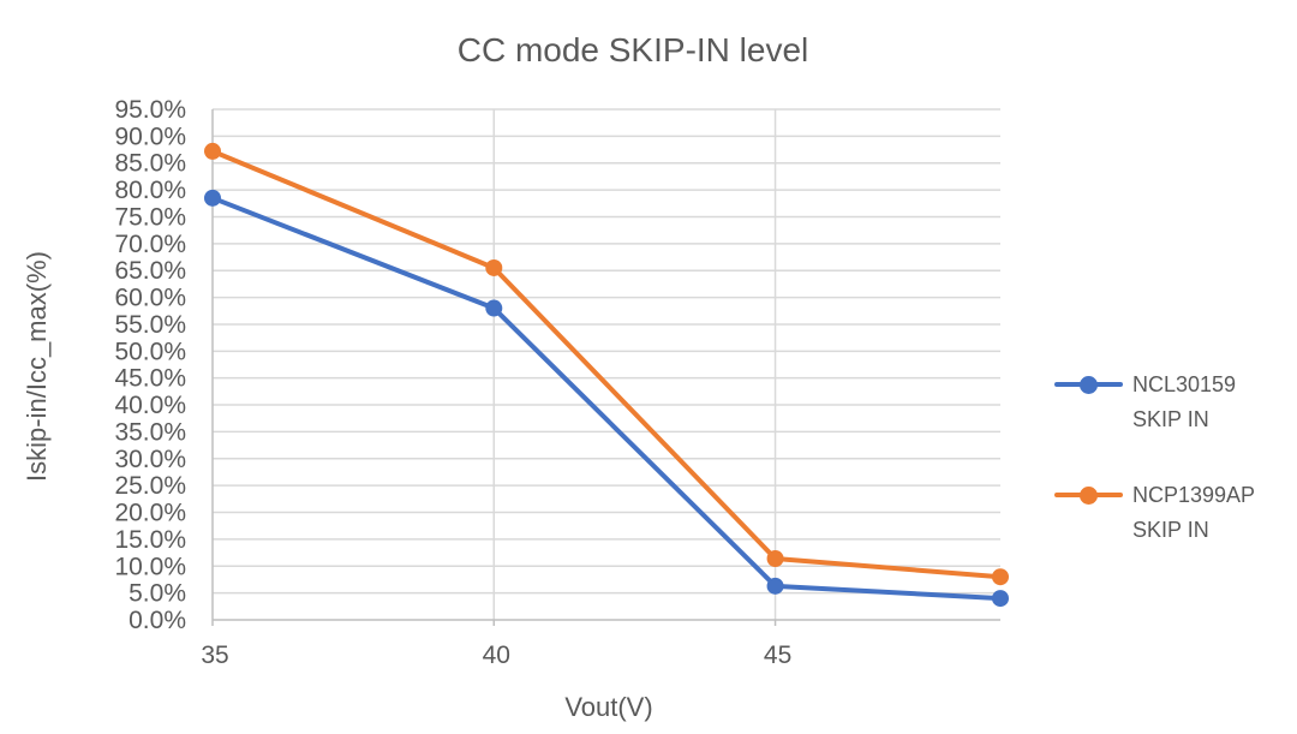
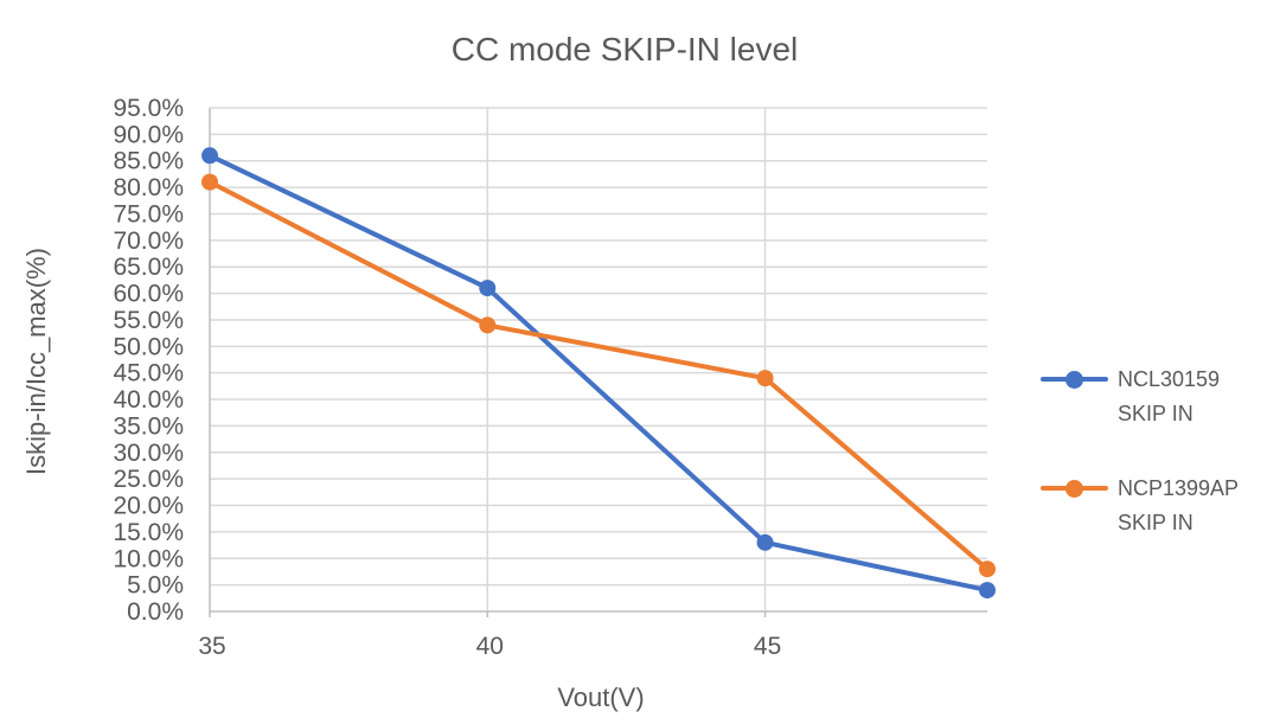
NCL30159 SKIP IN/35: 78% -> 86%
NCP1399AP SKIP IN/35: 87% -> 81%
NCL30159 SKIP IN/40: 58% -> 61%
NCP1399AP SKIP IN/40: 66% -> 54%
NCL30159 SKIP IN/45: 6% -> 13%
NCP1399AP SKIP IN/45: 11% -> 44%
